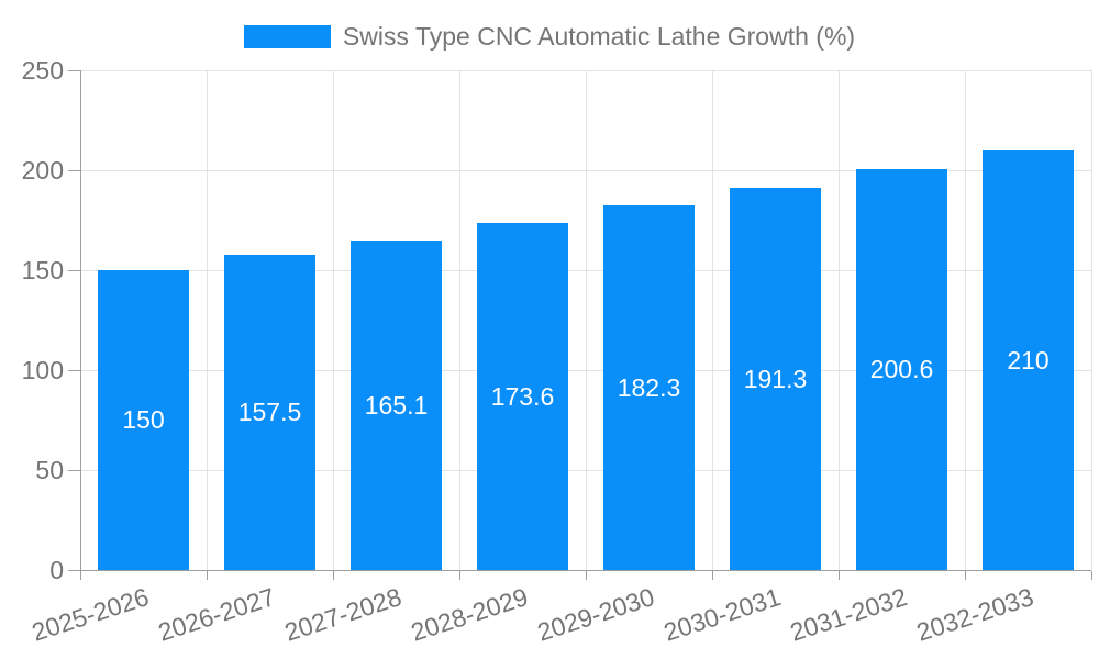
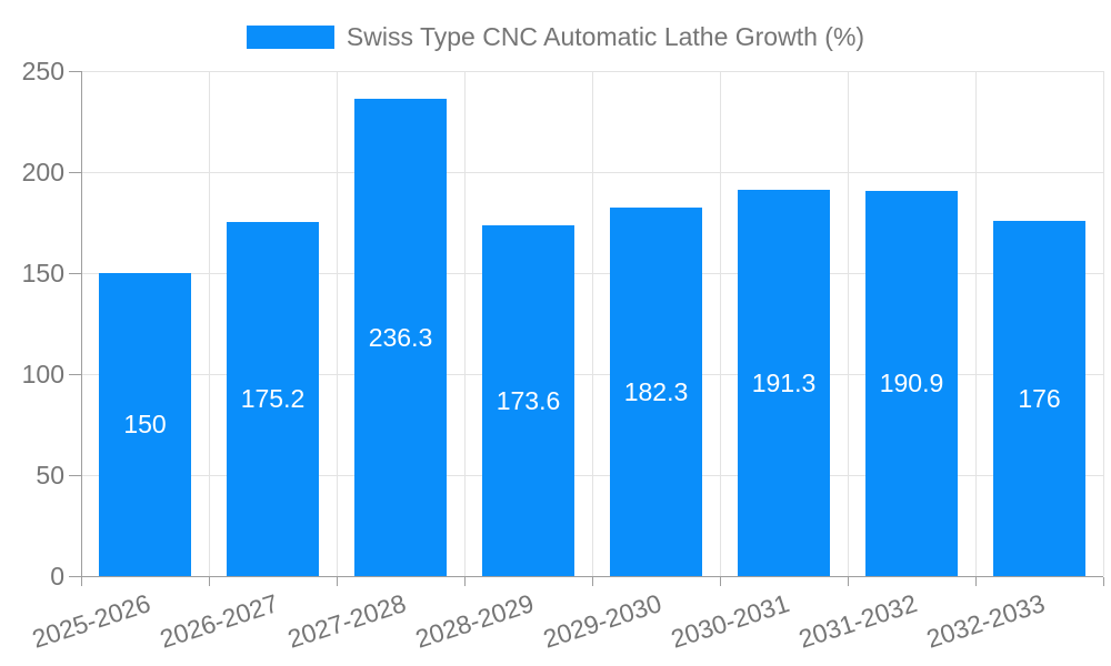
2026-2027: 157.5 -> 175.2
2027-2028: 165.1 -> 236.3
2031-2032: 200.6 -> 190.9
2032-2033: 210 -> 176
